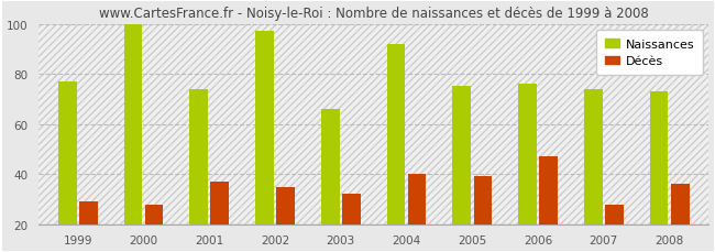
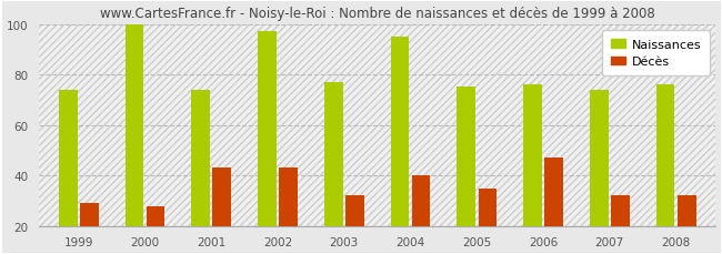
Naissances/1999: 77 -> 74
Décès/2001: 37 -> 43
Décès/2002: 35 -> 43
Naissances/2003: 66 -> 77
Naissances/2004: 92 -> 95
Décès/2005: 39 -> 35
Décès/2007: 28 -> 32
Naissances/2008: 73 -> 76
Décès/2008: 36 -> 32
